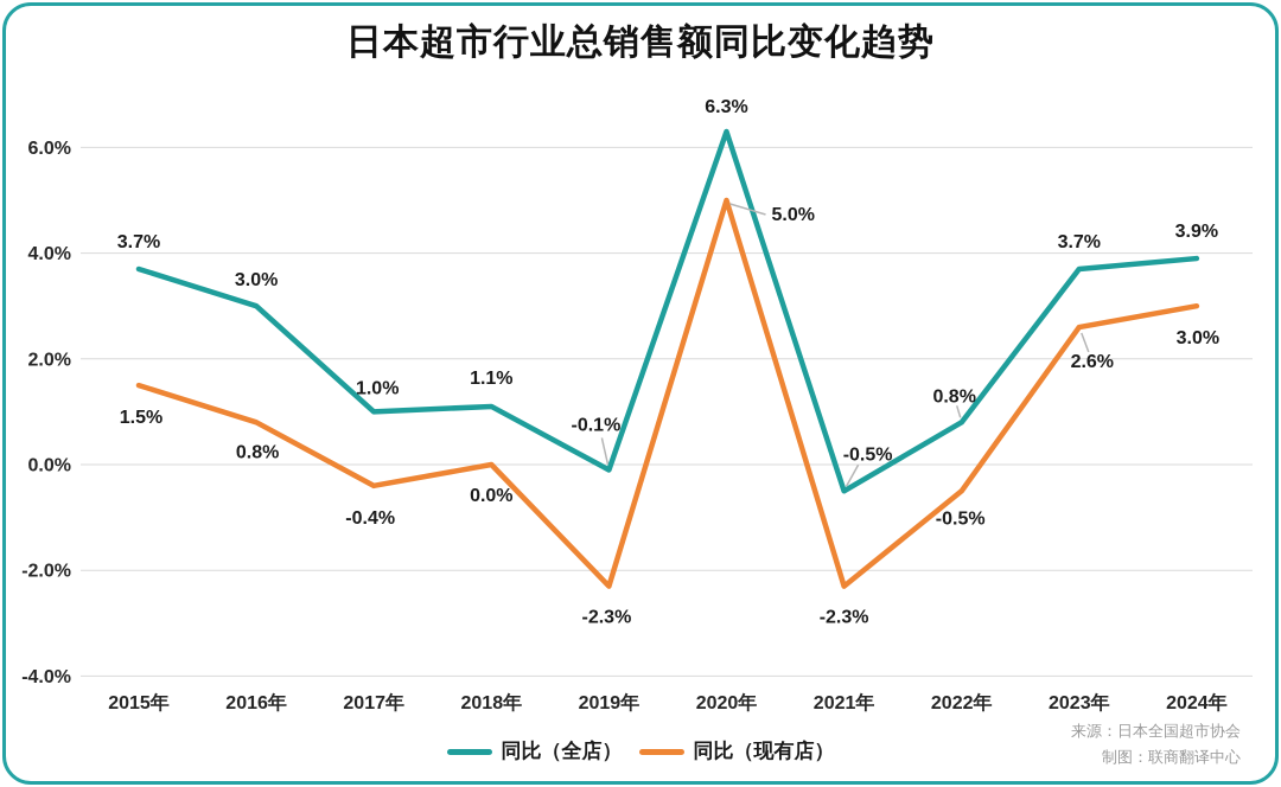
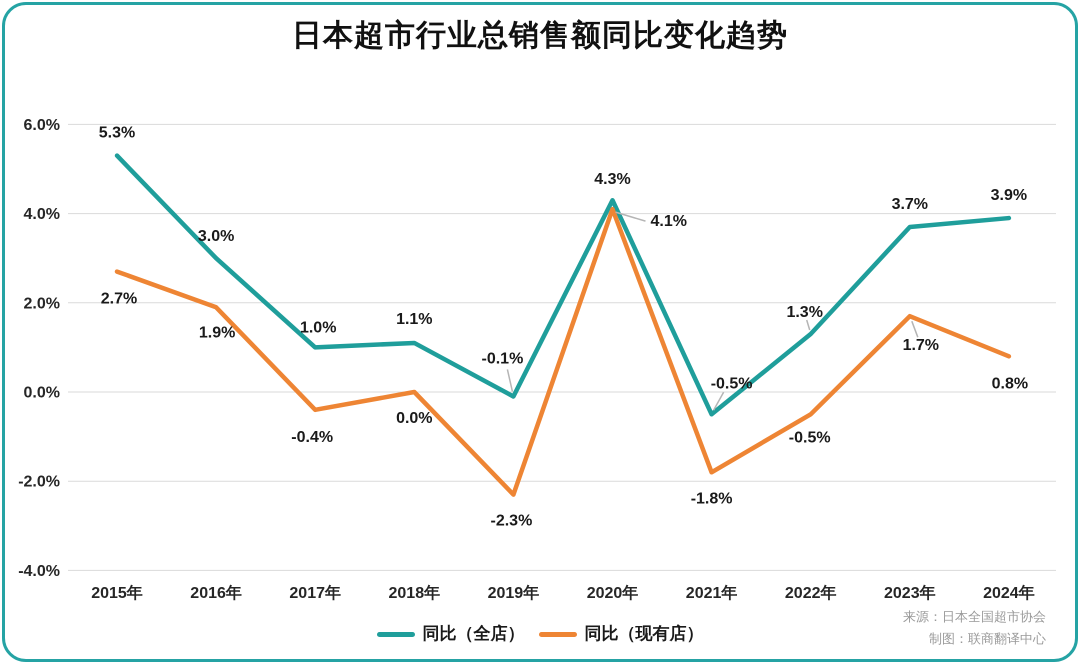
同比（全店）/2015年: 3.7% -> 5.3%
同比（现有店）/2015年: 1.5% -> 2.7%
同比（现有店）/2016年: 0.8% -> 1.9%
同比（全店）/2020年: 6.3% -> 4.3%
同比（现有店）/2020年: 5.0% -> 4.1%
同比（现有店）/2021年: -2.3% -> -1.8%
同比（全店）/2022年: 0.8% -> 1.3%
同比（现有店）/2023年: 2.6% -> 1.7%
同比（现有店）/2024年: 3.0% -> 0.8%
